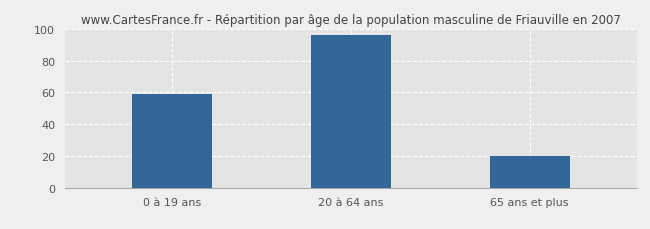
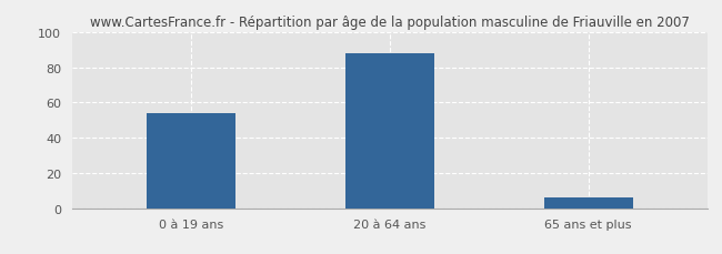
0 à 19 ans: 59 -> 54
20 à 64 ans: 96 -> 88
65 ans et plus: 20 -> 6
